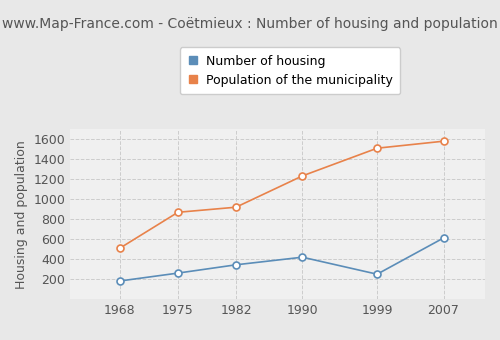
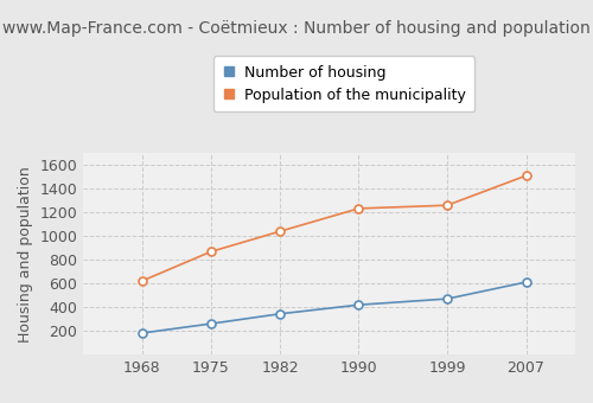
Population of the municipality/1968: 510 -> 620
Population of the municipality/1982: 920 -> 1040
Number of housing/1999: 250 -> 470
Population of the municipality/1999: 1510 -> 1260
Population of the municipality/2007: 1580 -> 1510
